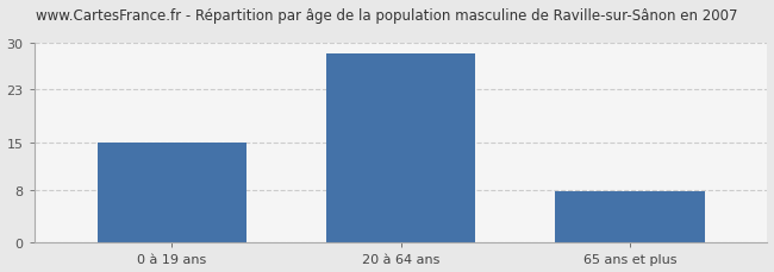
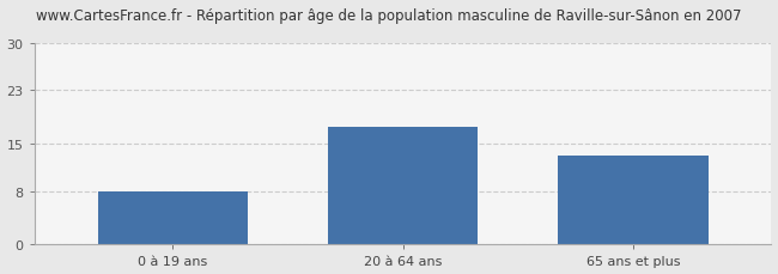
0 à 19 ans: 15.0 -> 8.0
20 à 64 ans: 28.5 -> 17.6
65 ans et plus: 7.8 -> 13.2
